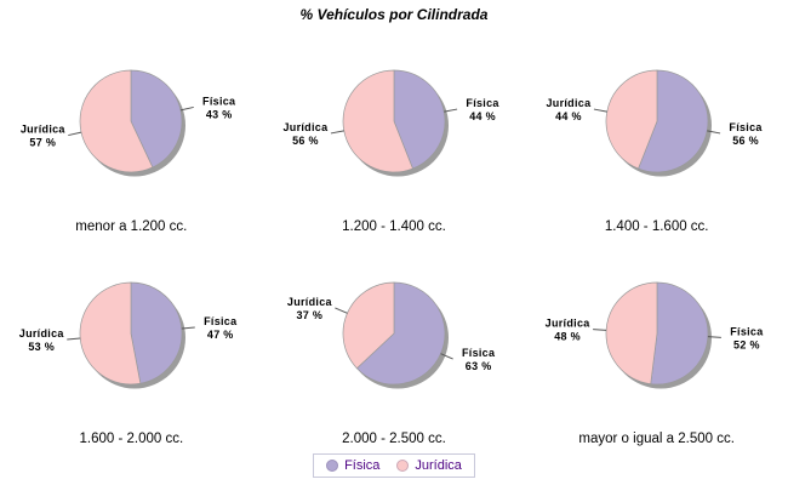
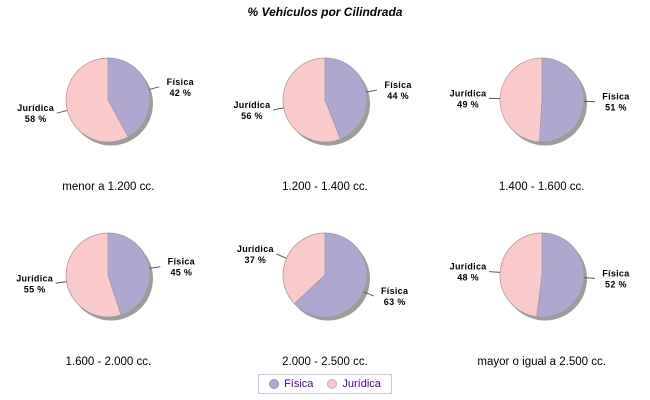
menor a 1.200 cc./Física: 43 -> 42
menor a 1.200 cc./Jurídica: 57 -> 58
1.400 - 1.600 cc./Física: 56 -> 51
1.400 - 1.600 cc./Jurídica: 44 -> 49
1.600 - 2.000 cc./Física: 47 -> 45
1.600 - 2.000 cc./Jurídica: 53 -> 55
